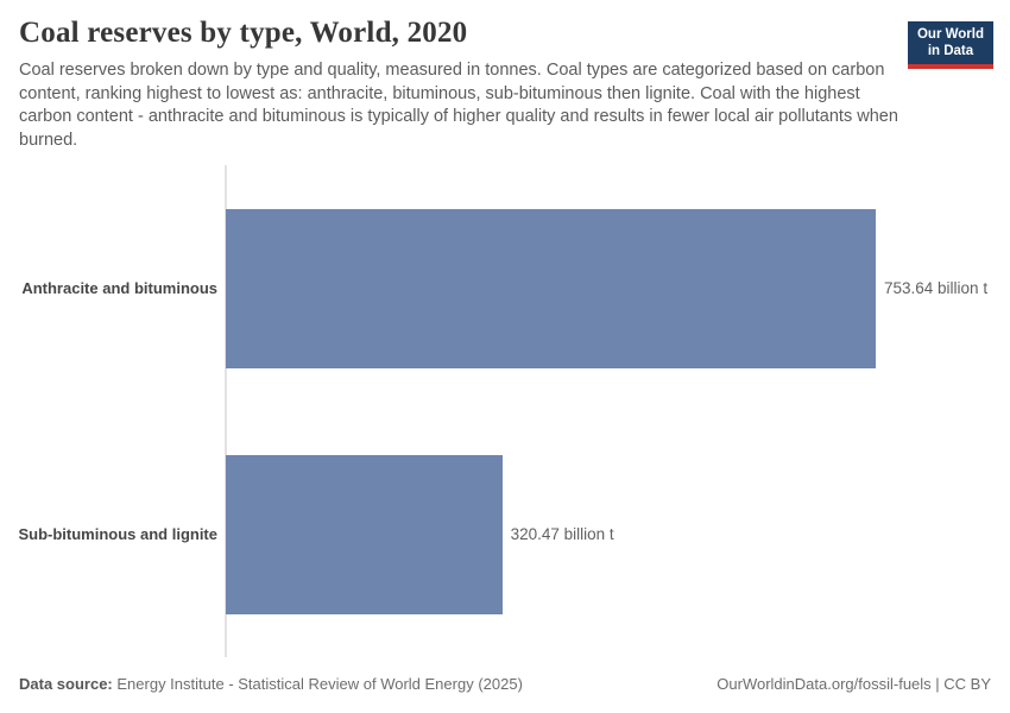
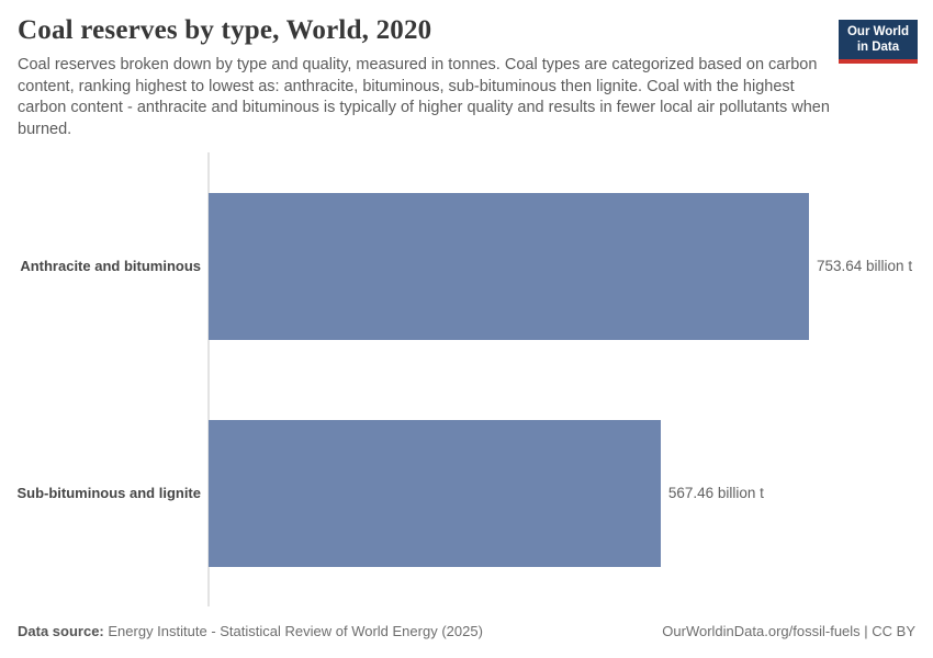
Sub-bituminous and lignite: 320.47 -> 567.46
